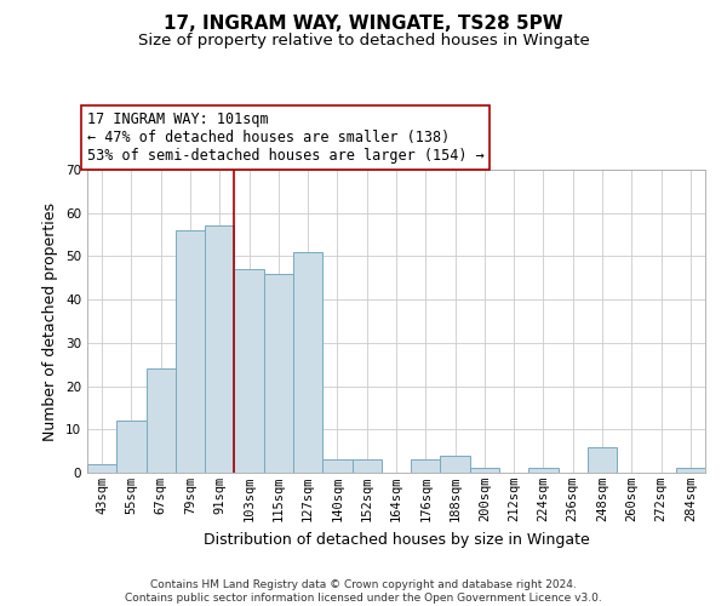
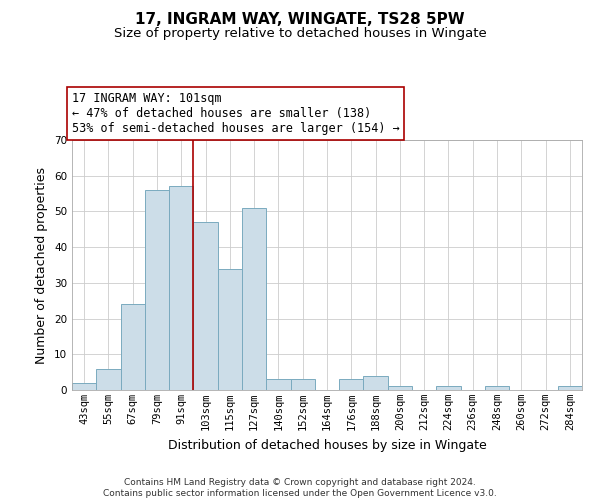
55sqm: 12 -> 6
115sqm: 46 -> 34
248sqm: 6 -> 1
